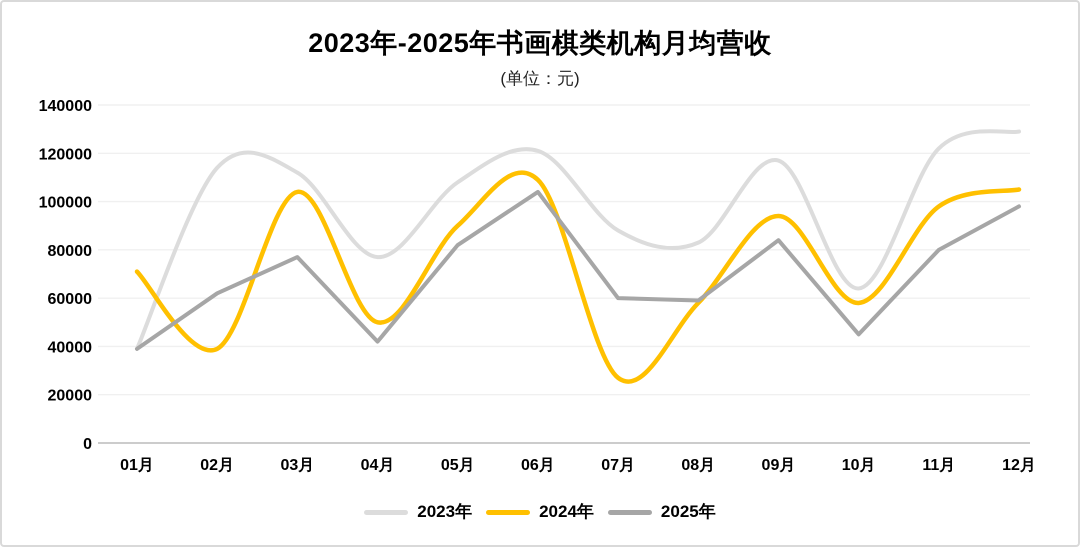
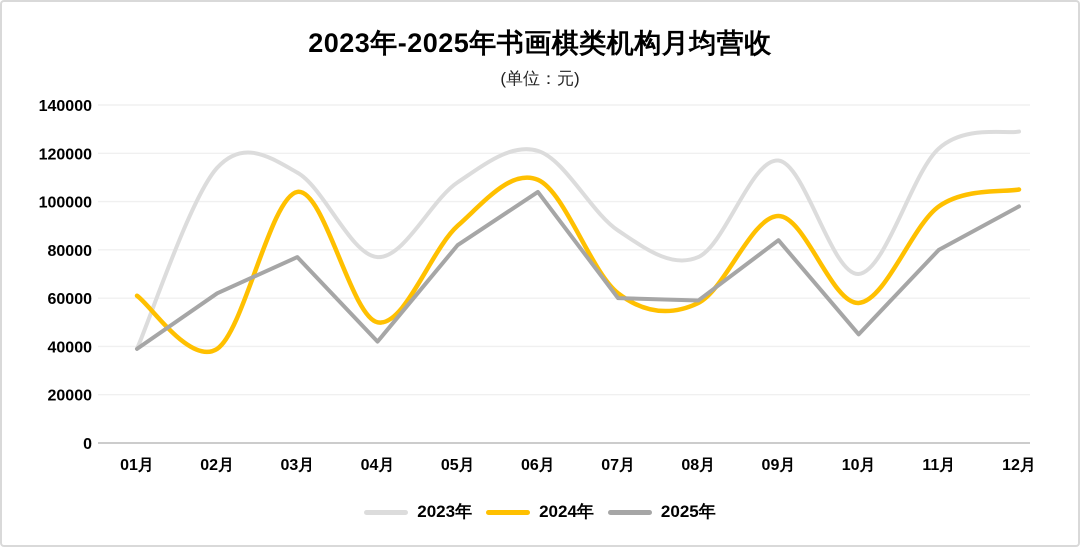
2024年/01月: 71000 -> 61000
2024年/07月: 27000 -> 62000
2023年/08月: 83000 -> 77000
2023年/10月: 64000 -> 70000
